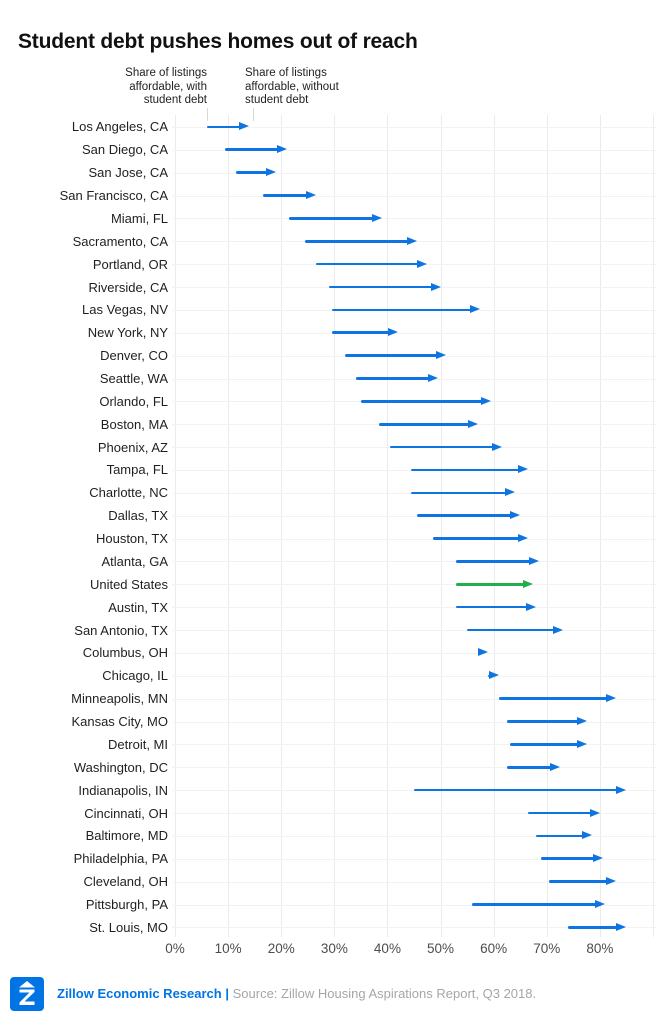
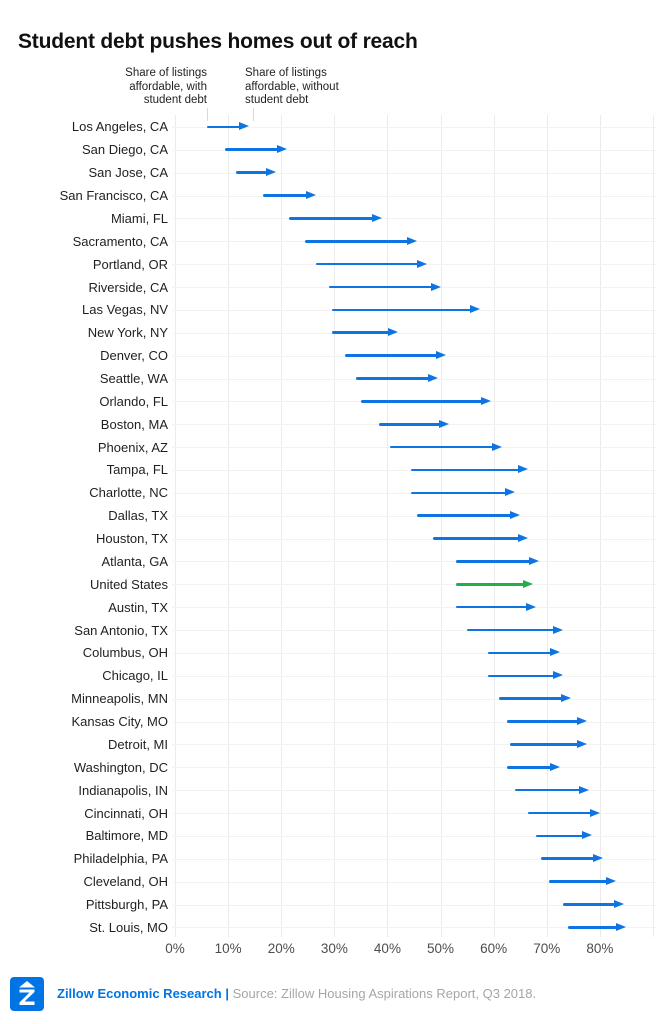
Share of listings affordable, without student debt/Boston, MA: 57% -> 52%
Share of listings affordable, without student debt/Columbus, OH: 46% -> 72%
Share of listings affordable, without student debt/Chicago, IL: 61% -> 73%
Share of listings affordable, without student debt/Minneapolis, MN: 83% -> 74%
Share of listings affordable, with student debt/Indianapolis, IN: 45% -> 64%
Share of listings affordable, without student debt/Indianapolis, IN: 85% -> 78%
Share of listings affordable, with student debt/Pittsburgh, PA: 56% -> 73%
Share of listings affordable, without student debt/Pittsburgh, PA: 81% -> 84%
